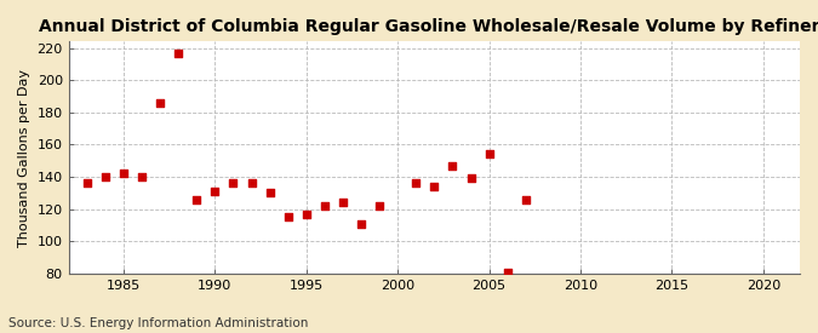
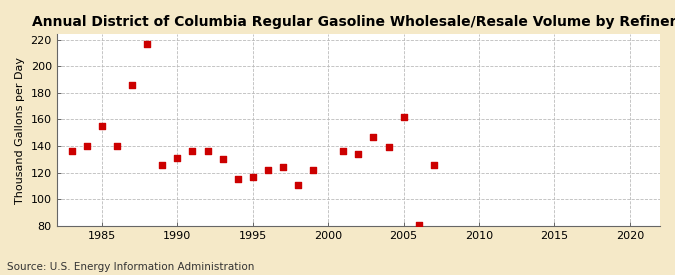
1985: 142 -> 155
2005: 154 -> 162
